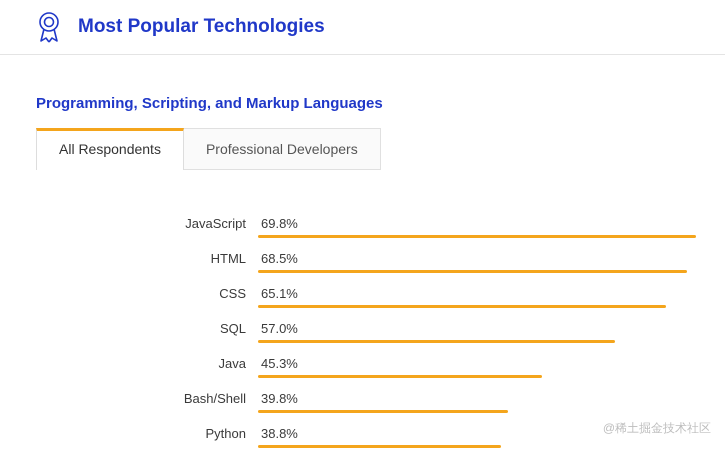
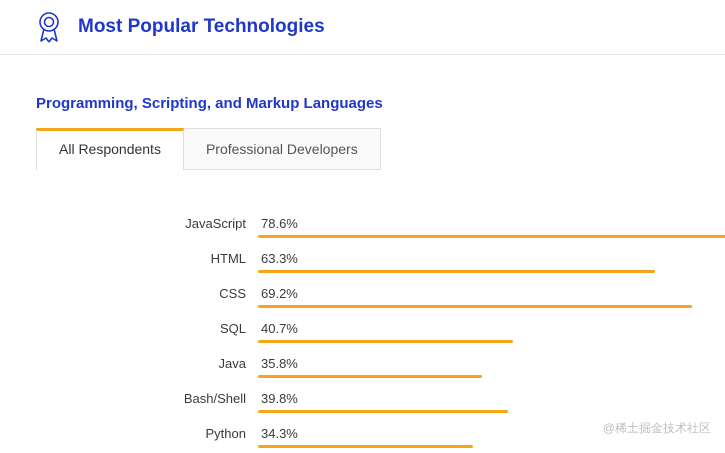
JavaScript: 69.8% -> 78.6%
HTML: 68.5% -> 63.3%
CSS: 65.1% -> 69.2%
SQL: 57.0% -> 40.7%
Java: 45.3% -> 35.8%
Python: 38.8% -> 34.3%
